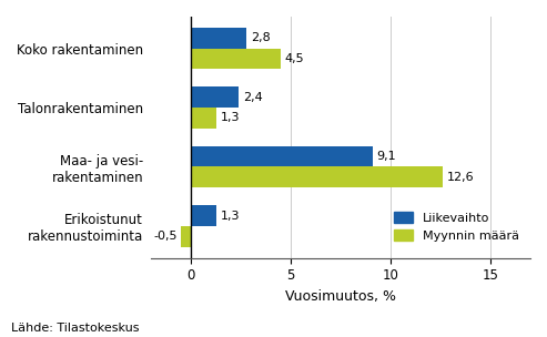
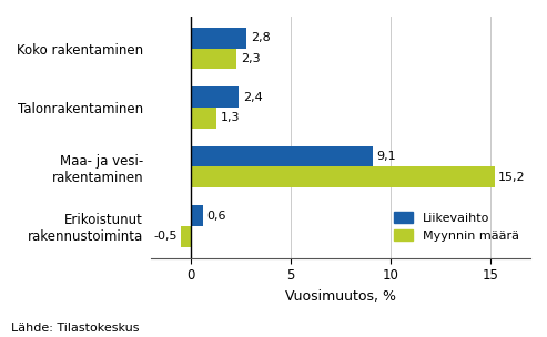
Myynnin määrä/Koko rakentaminen: 4,5 -> 2,3
Myynnin määrä/Maa- ja vesi- rakentaminen: 12,6 -> 15,2
Liikevaihto/Erikoistunut rakennustoiminta: 1,3 -> 0,6
